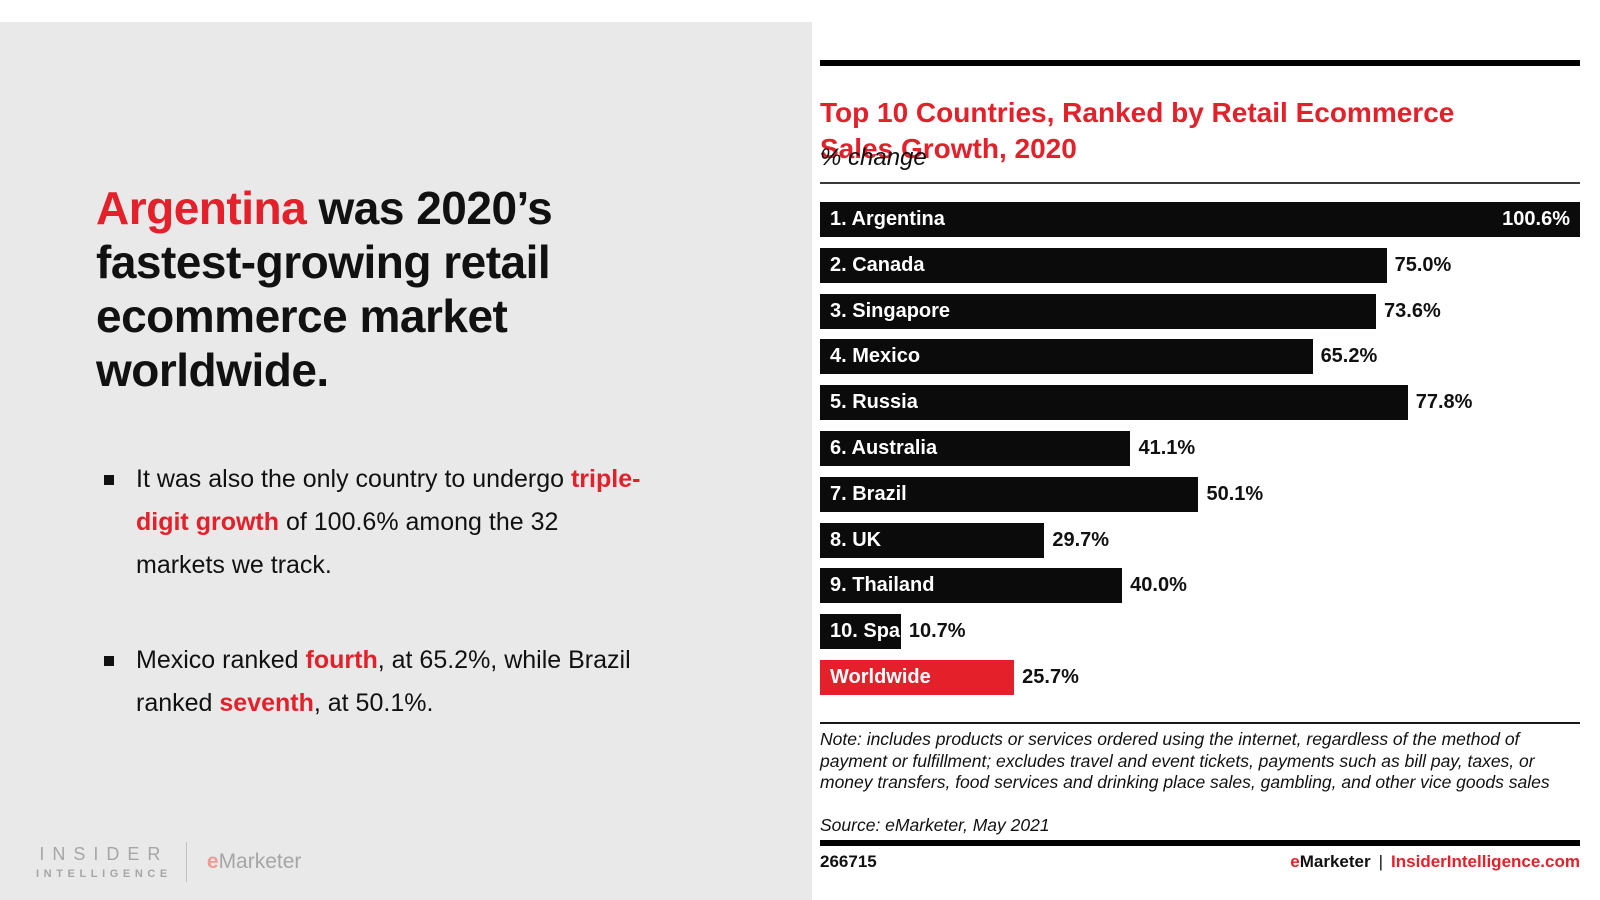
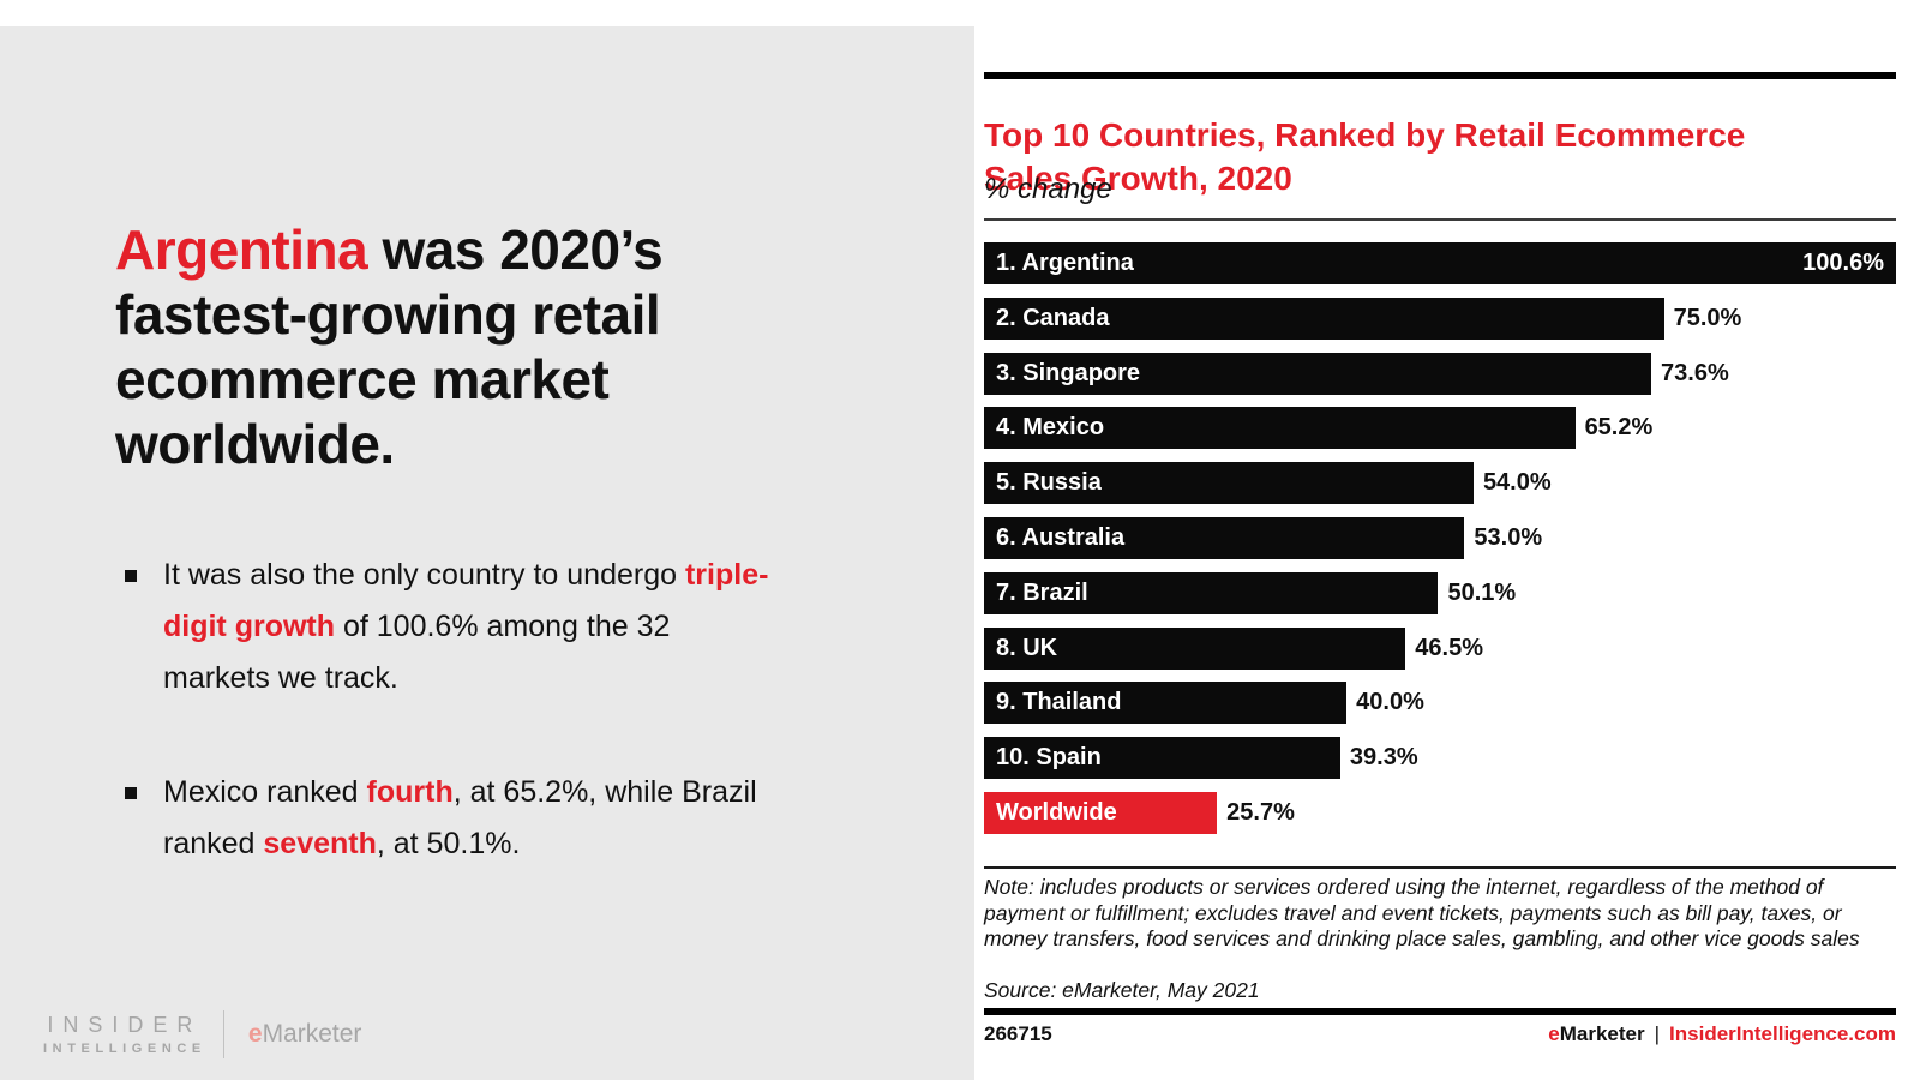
5. Russia: 77.8% -> 54.0%
6. Australia: 41.1% -> 53.0%
8. UK: 29.7% -> 46.5%
10. Spain: 10.7% -> 39.3%
